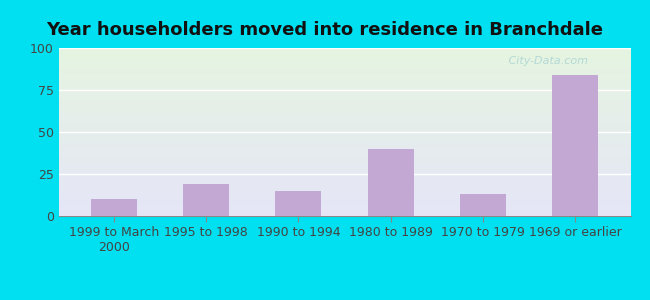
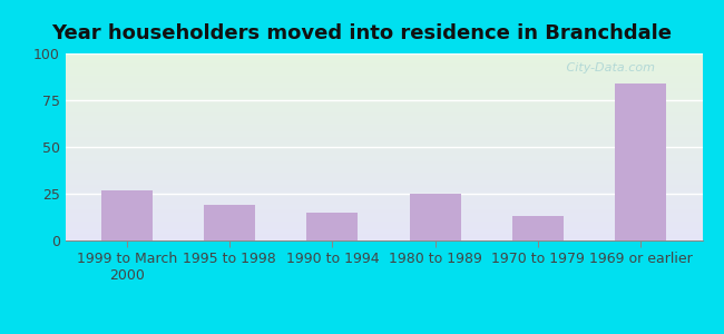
1999 to March 2000: 10 -> 27
1980 to 1989: 40 -> 25
